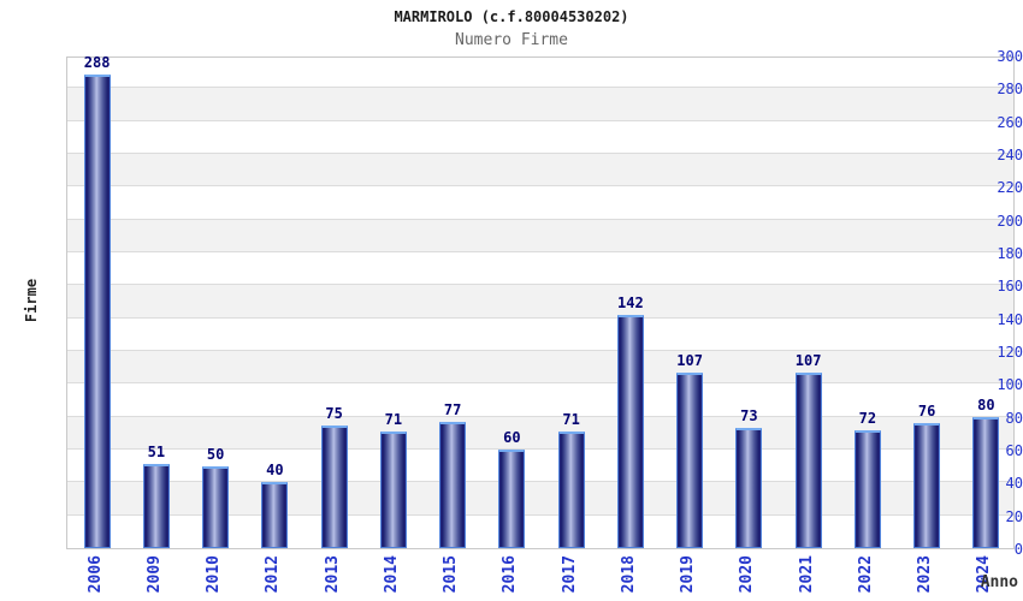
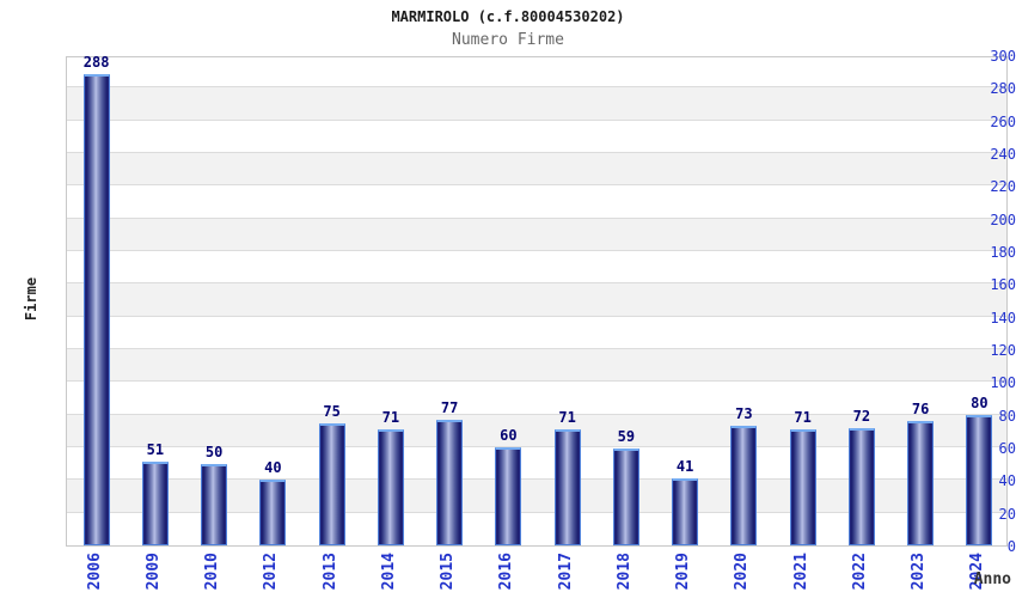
2018: 142 -> 59
2019: 107 -> 41
2021: 107 -> 71
